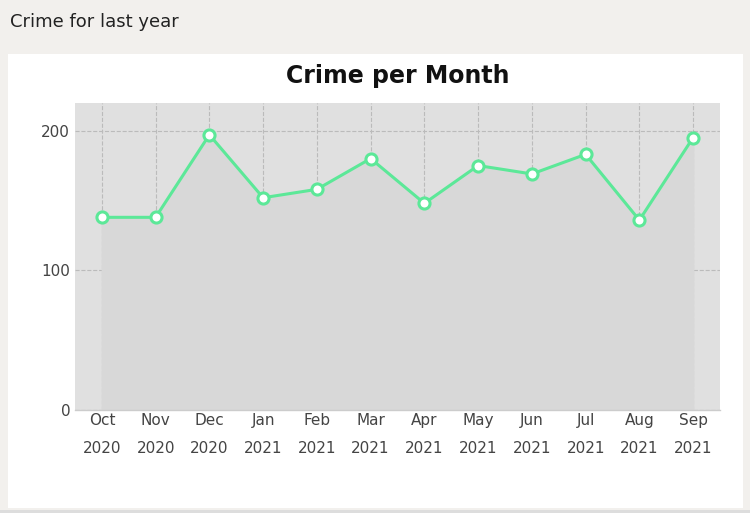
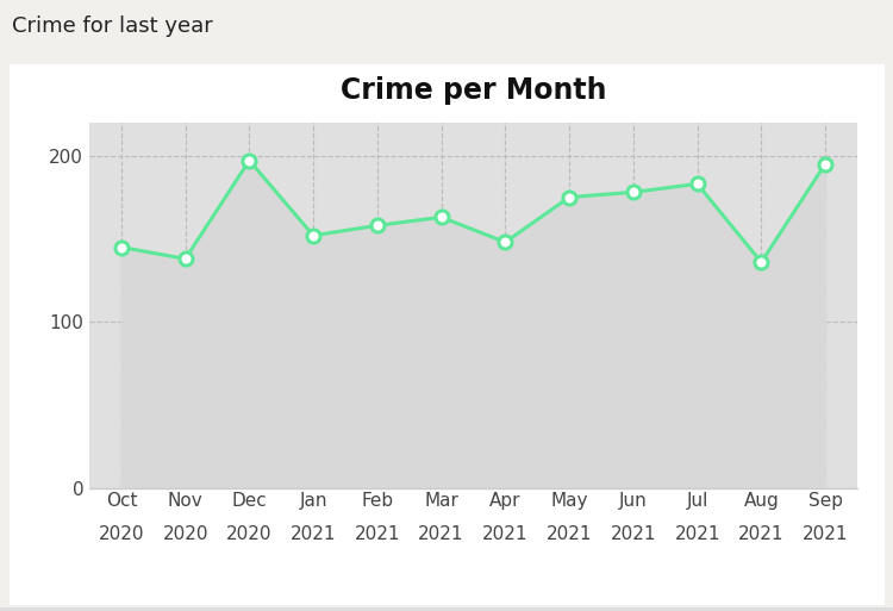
Oct: 138 -> 145
Mar: 180 -> 163
Jun: 169 -> 178
